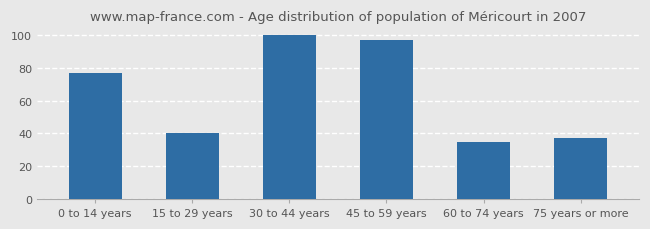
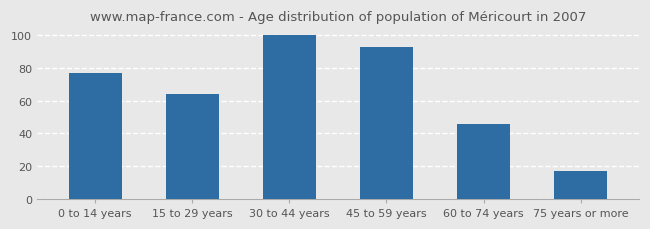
15 to 29 years: 40 -> 64
45 to 59 years: 97 -> 93
60 to 74 years: 35 -> 46
75 years or more: 37 -> 17
